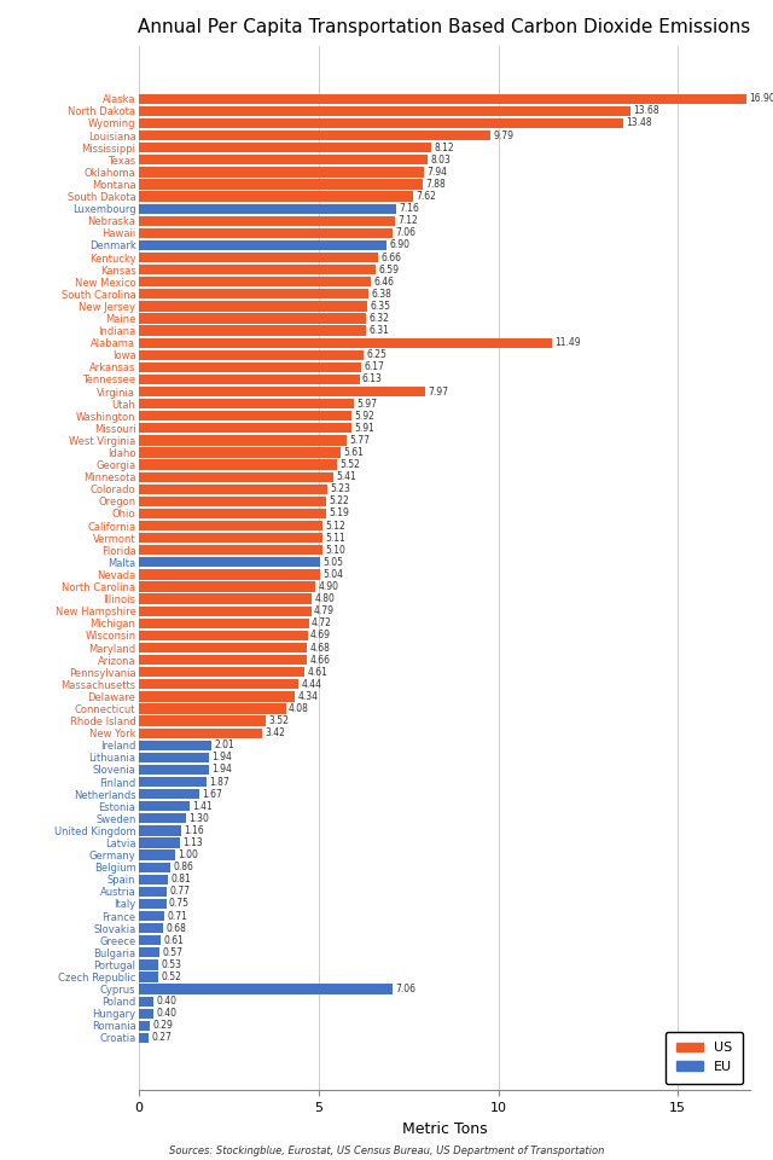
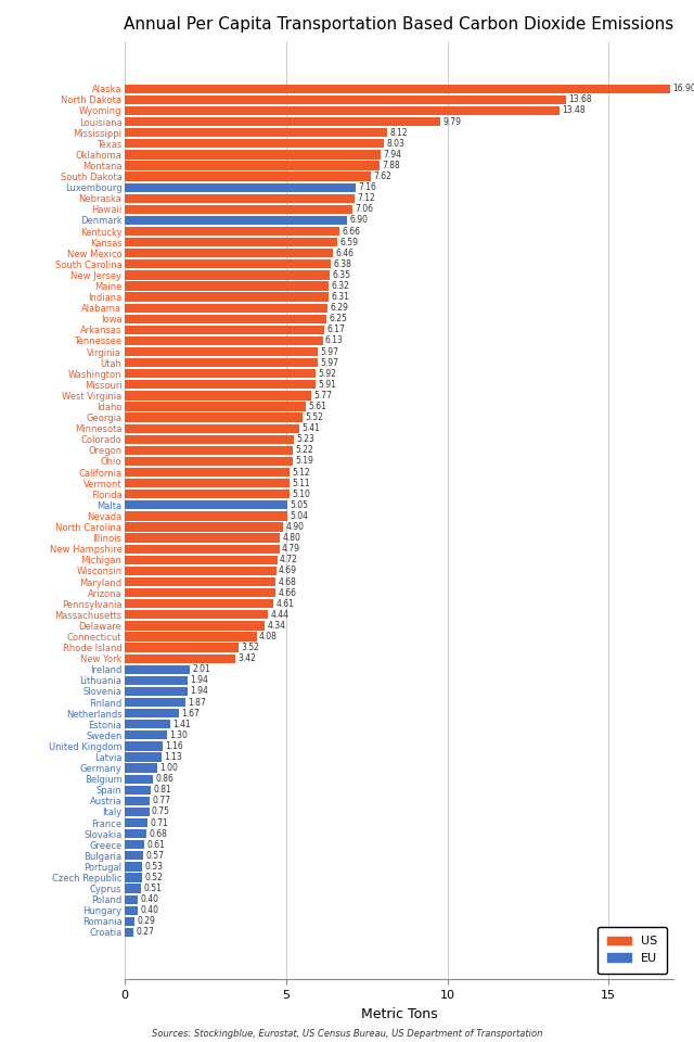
Alabama: 11.49 -> 6.29
Virginia: 7.97 -> 5.97
Cyprus: 7.06 -> 0.51
